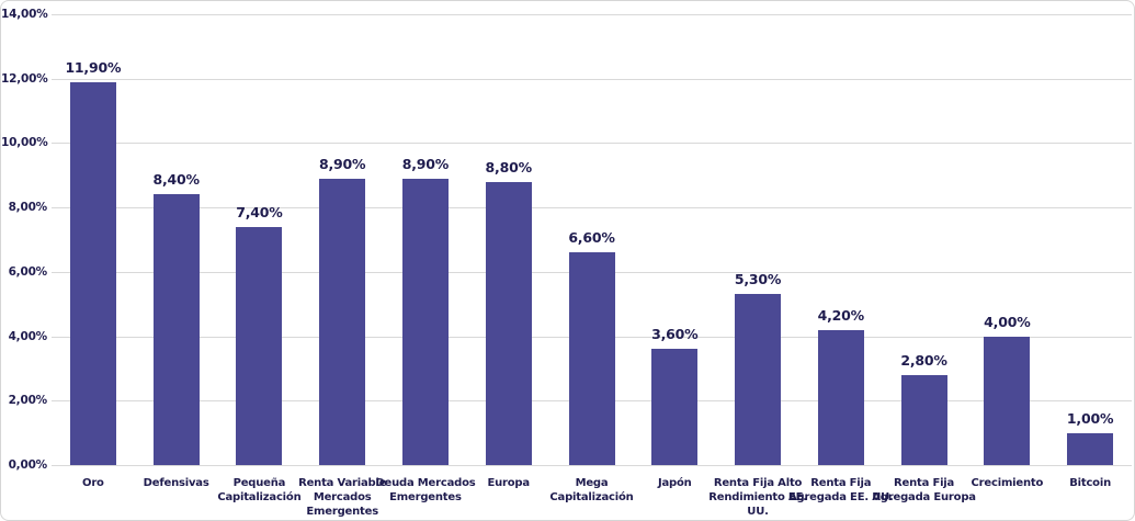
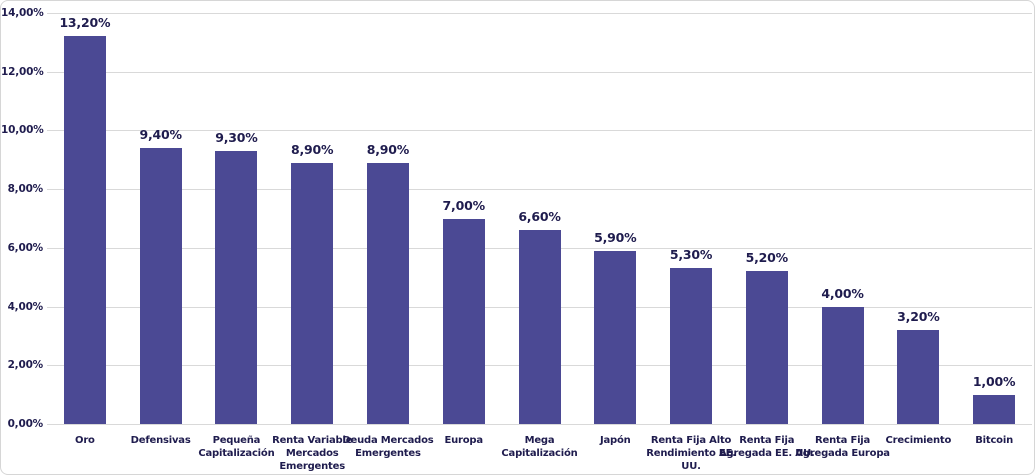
Oro: 11,90% -> 13,20%
Defensivas: 8,40% -> 9,40%
Pequeña Capitalización: 7,40% -> 9,30%
Europa: 8,80% -> 7,00%
Japón: 3,60% -> 5,90%
Renta Fija Agregada EE. UU.: 4,20% -> 5,20%
Renta Fija Agregada Europa: 2,80% -> 4,00%
Crecimiento: 4,00% -> 3,20%
